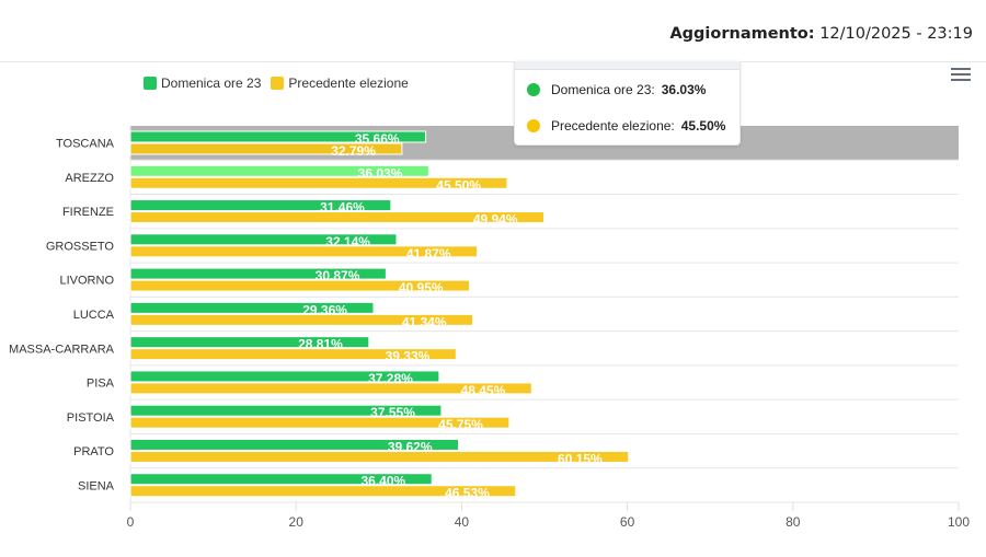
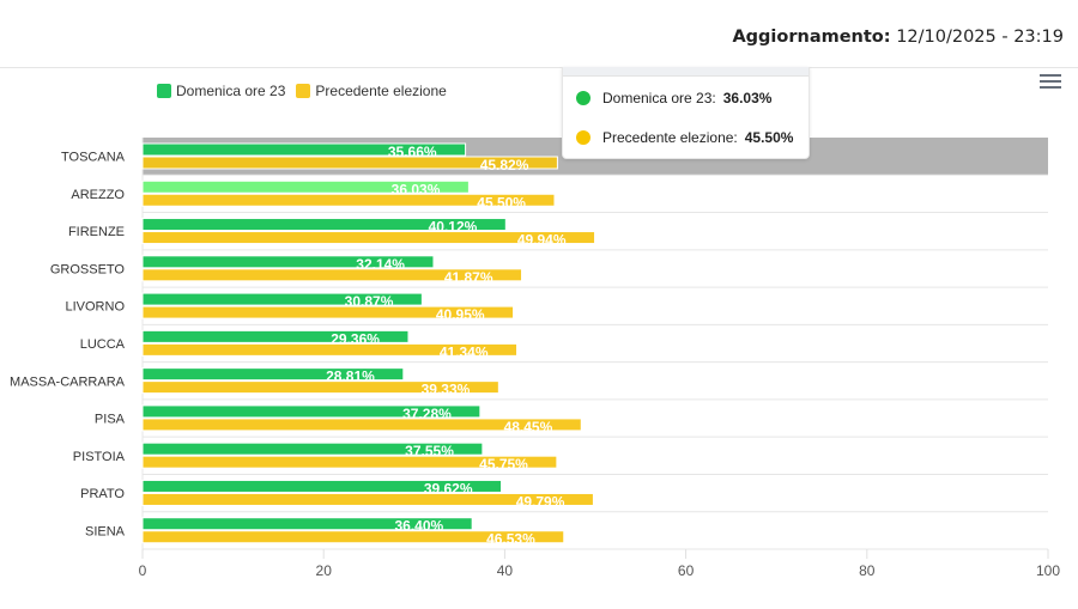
Precedente elezione/TOSCANA: 32.79% -> 45.82%
Domenica ore 23/FIRENZE: 31.46% -> 40.12%
Precedente elezione/PRATO: 60.15% -> 49.79%
